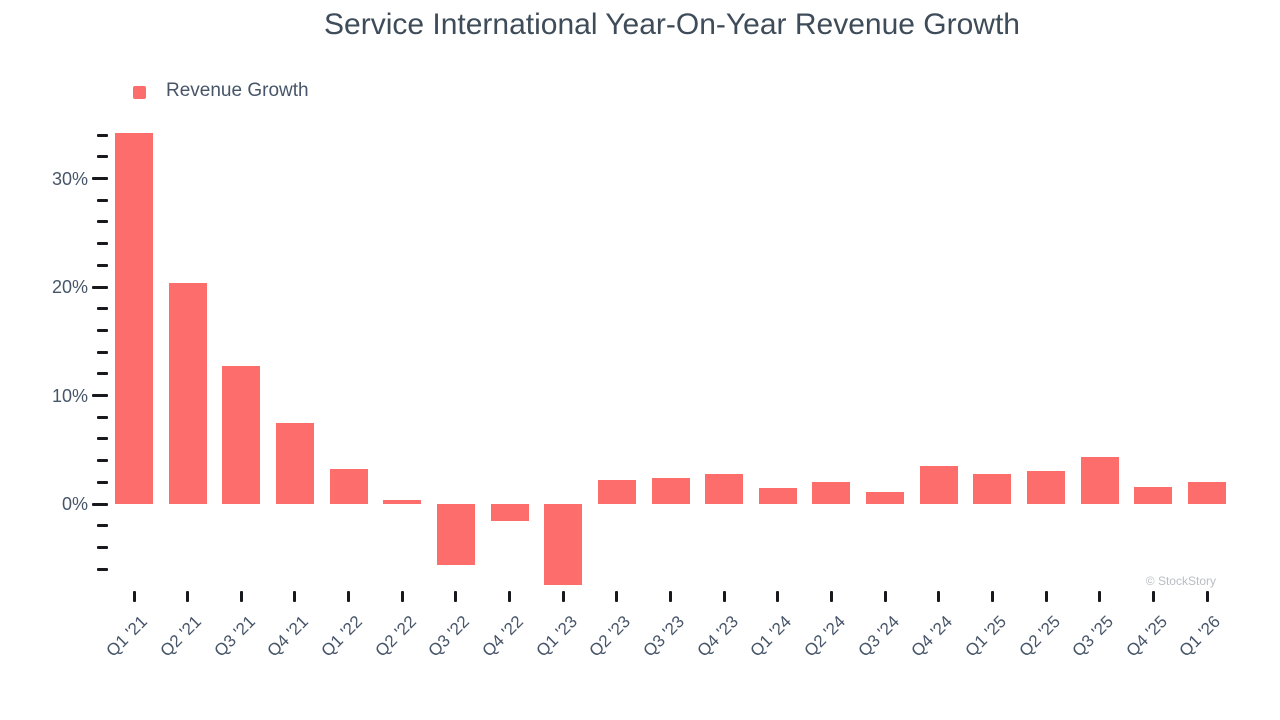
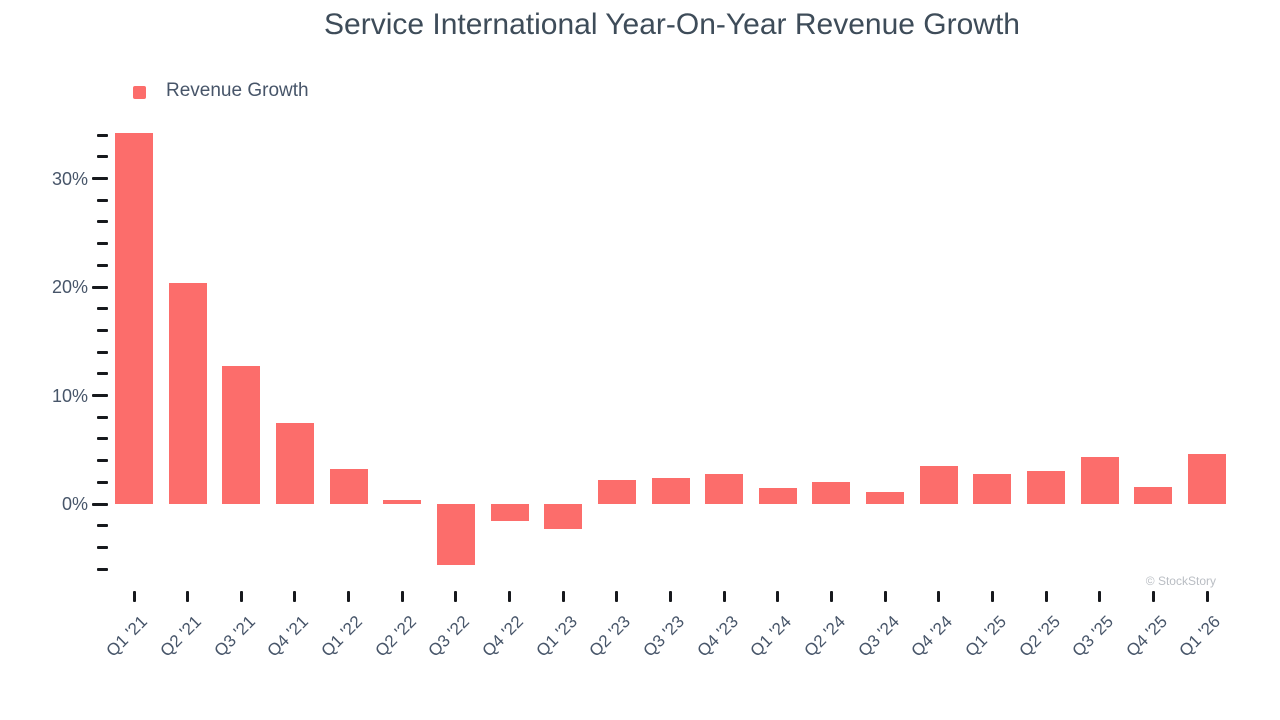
Q1 '23: -7.5% -> -2.3%
Q1 '26: 2.0% -> 4.6%
